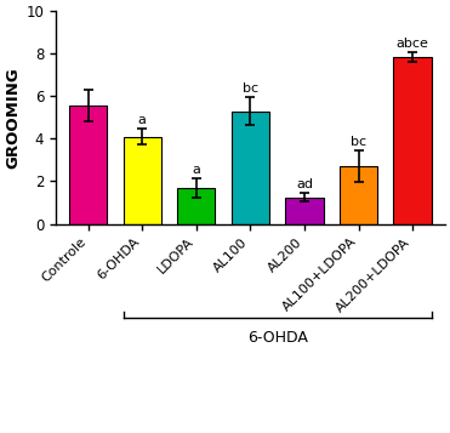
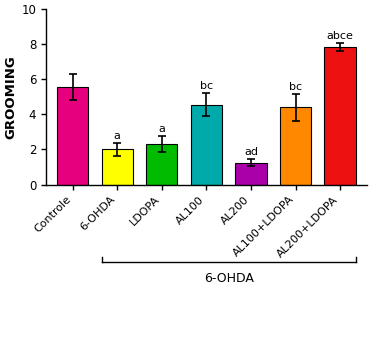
6-OHDA: 4.1 -> 2.0
LDOPA: 1.7 -> 2.3
AL100: 5.3 -> 4.5
AL100+LDOPA: 2.7 -> 4.4
